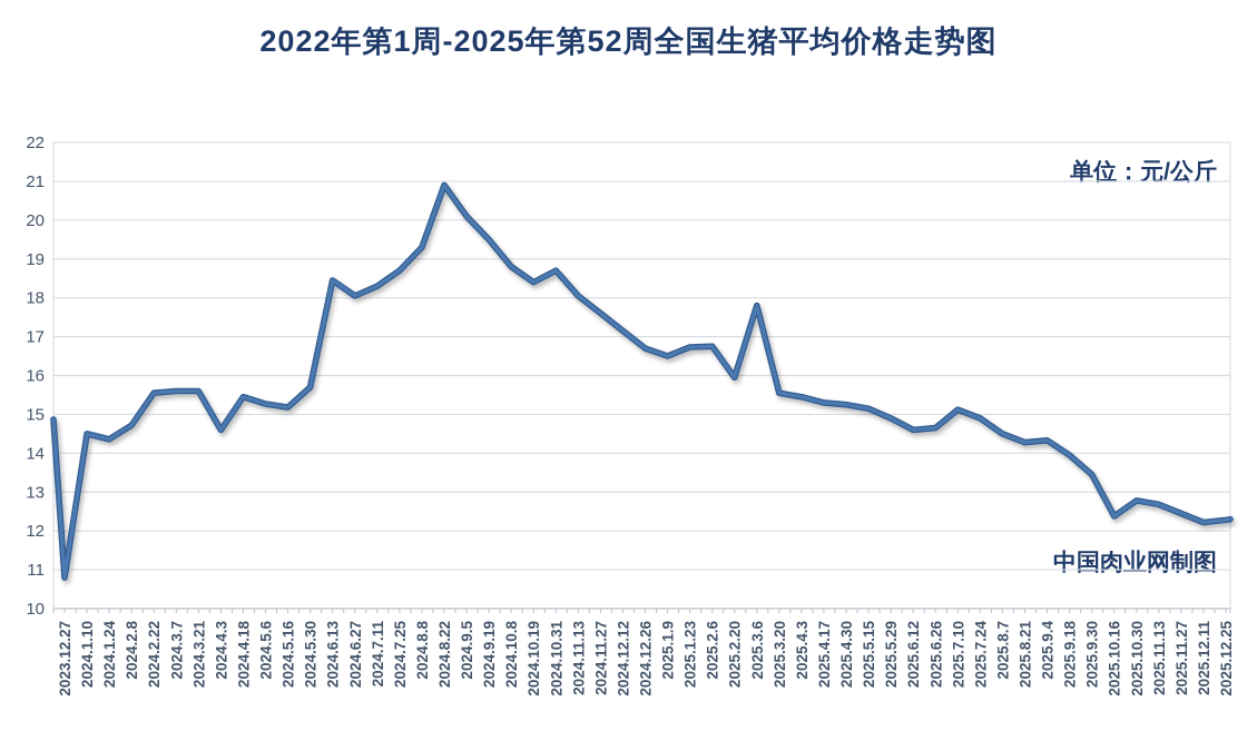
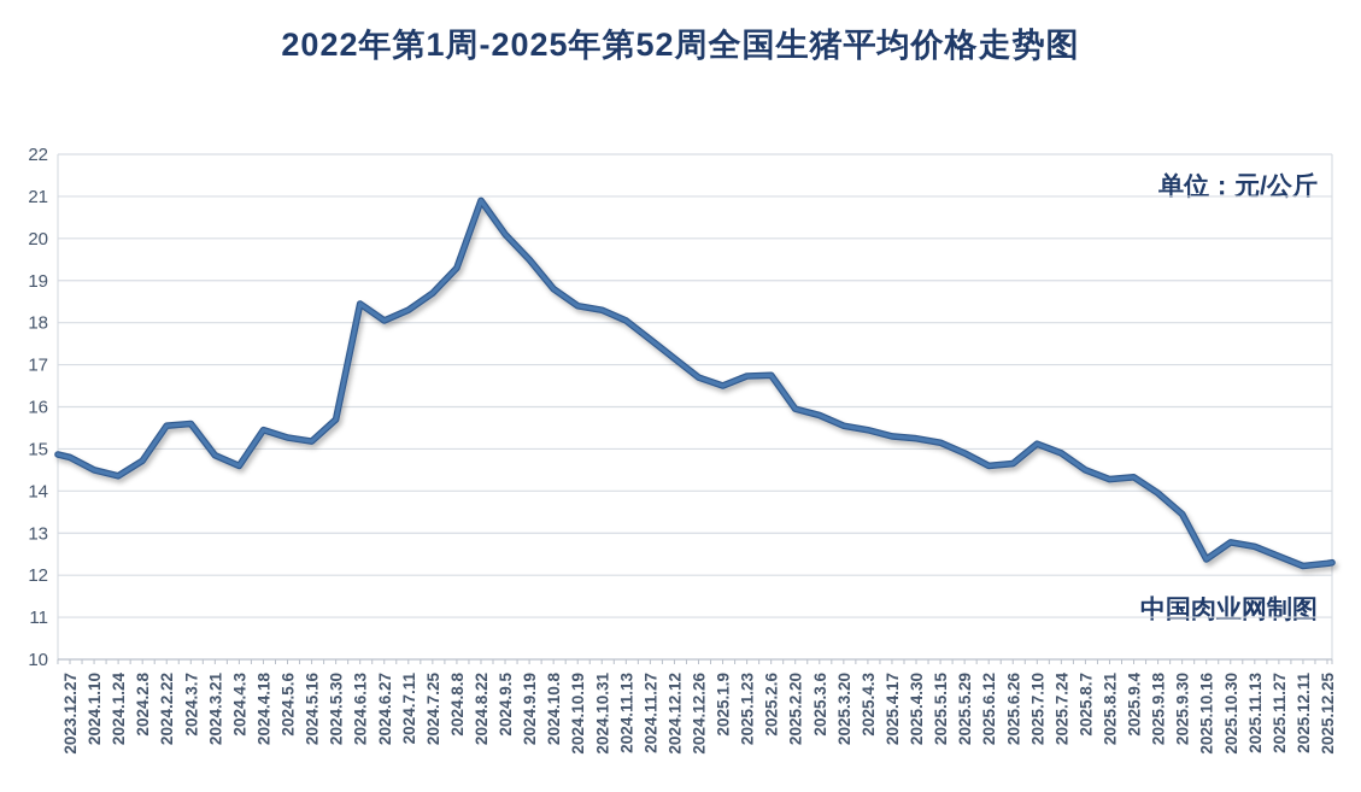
2023.12.27: 10.8 -> 14.8
2024.3.21: 15.6 -> 14.8
2024.10.31: 18.7 -> 18.3
2025.3.6: 17.8 -> 15.8
